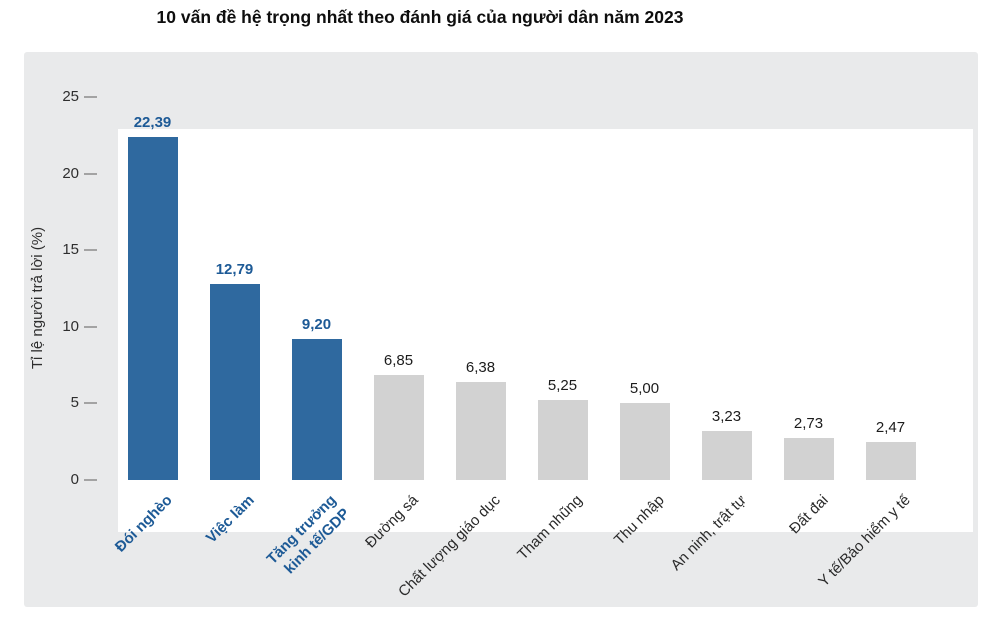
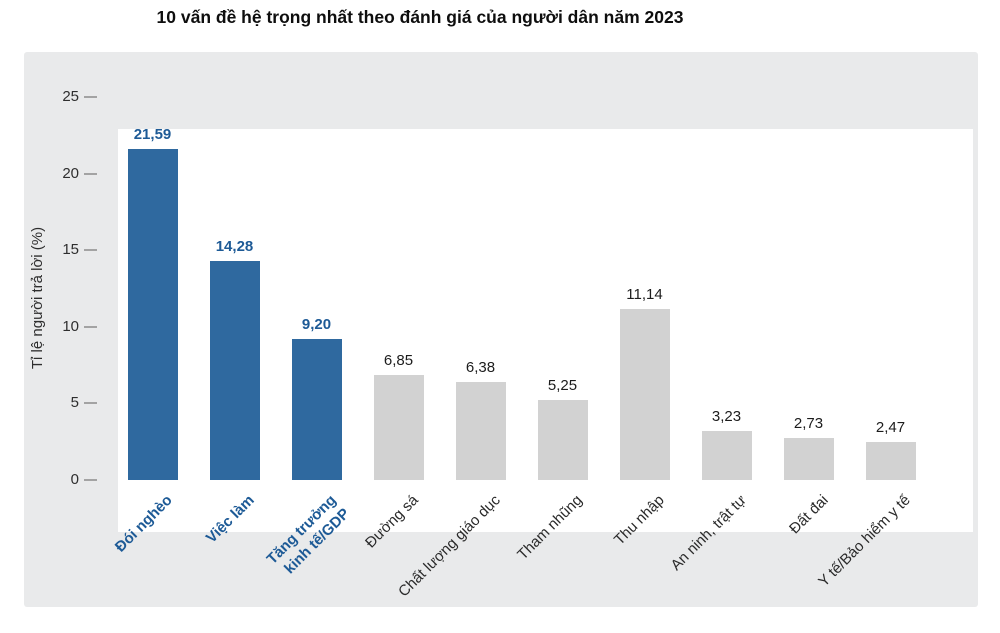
Đói nghèo: 22,39 -> 21,59
Việc làm: 12,79 -> 14,28
Thu nhập: 5,00 -> 11,14
